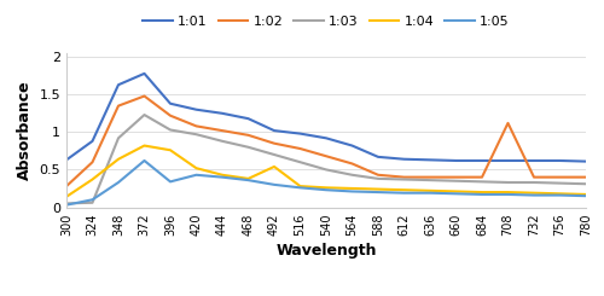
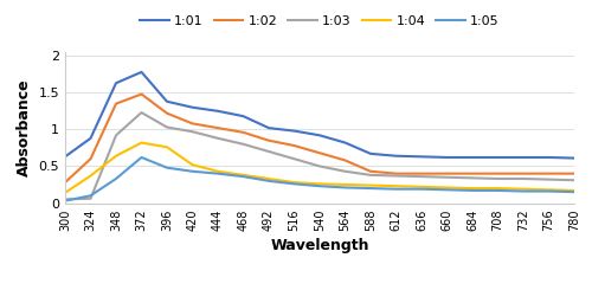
1:05/396: 0.34 -> 0.48
1:04/492: 0.54 -> 0.33
1:02/708: 1.12 -> 0.40
